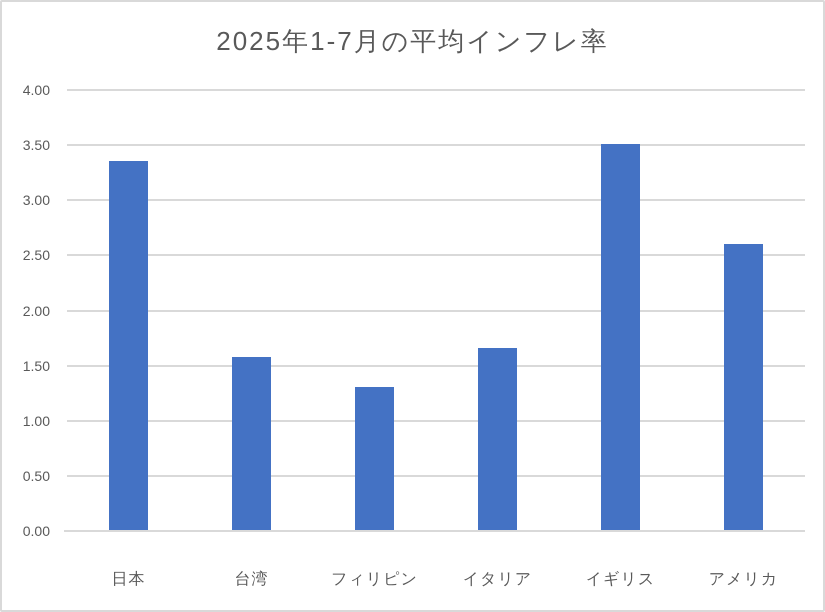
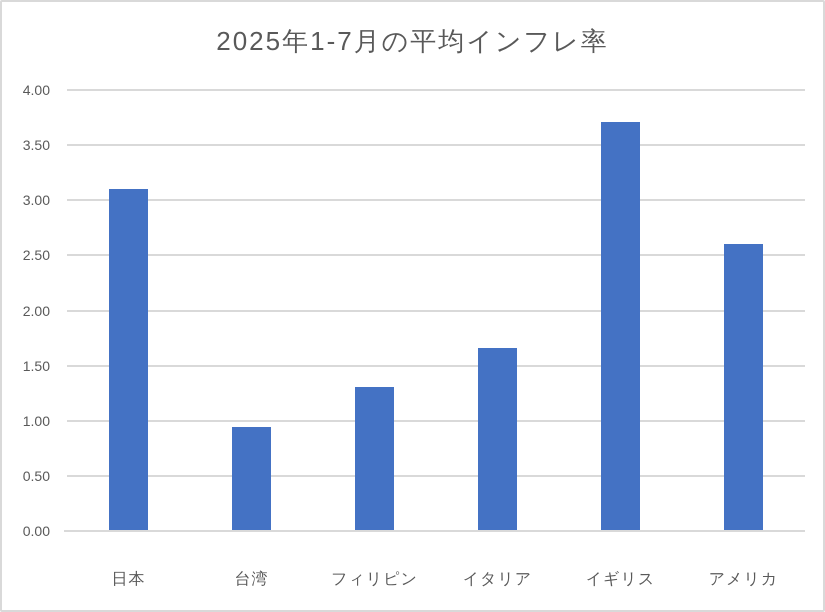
日本: 3.36 -> 3.10
台湾: 1.58 -> 0.94
イギリス: 3.51 -> 3.71
